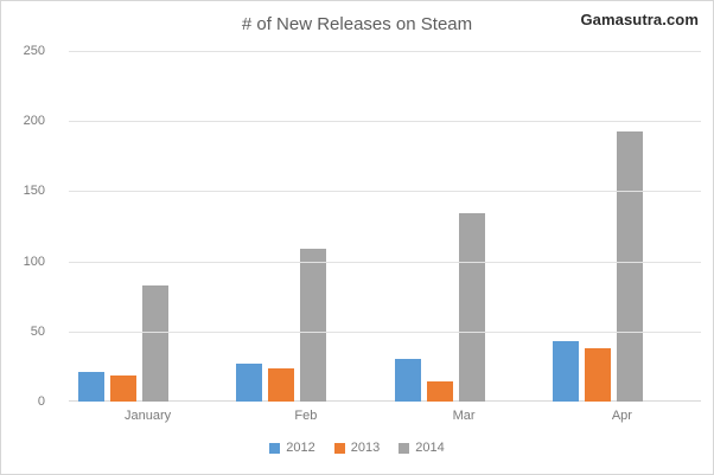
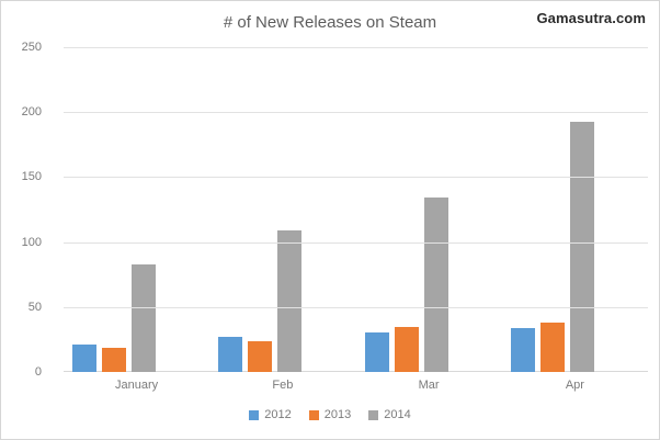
2013/Mar: 14 -> 35
2012/Apr: 43 -> 34
